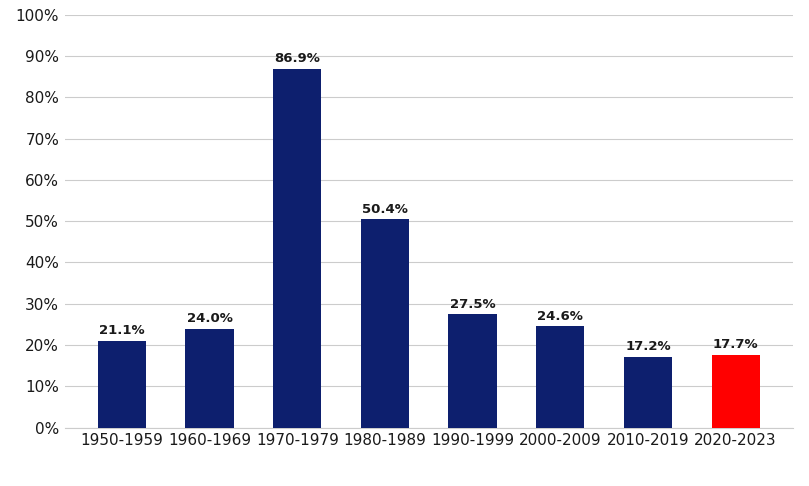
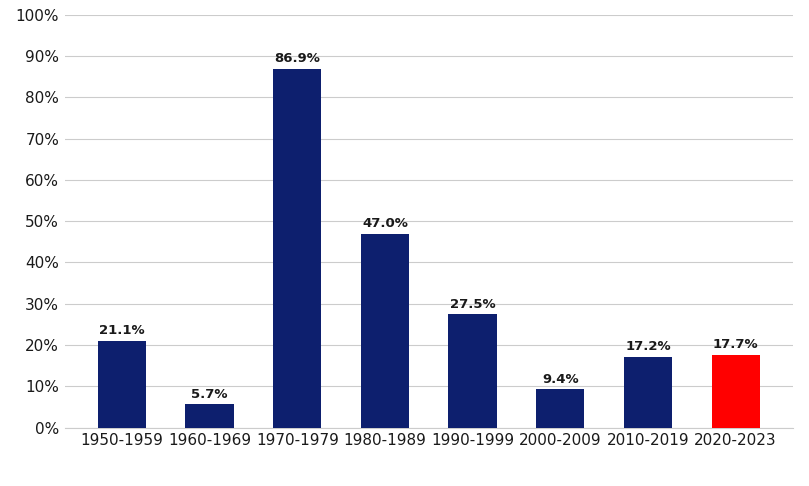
1960-1969: 24.0% -> 5.7%
1980-1989: 50.4% -> 47.0%
2000-2009: 24.6% -> 9.4%
